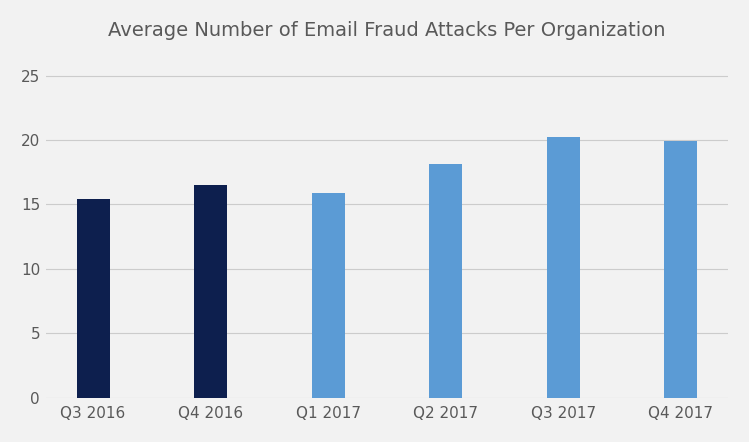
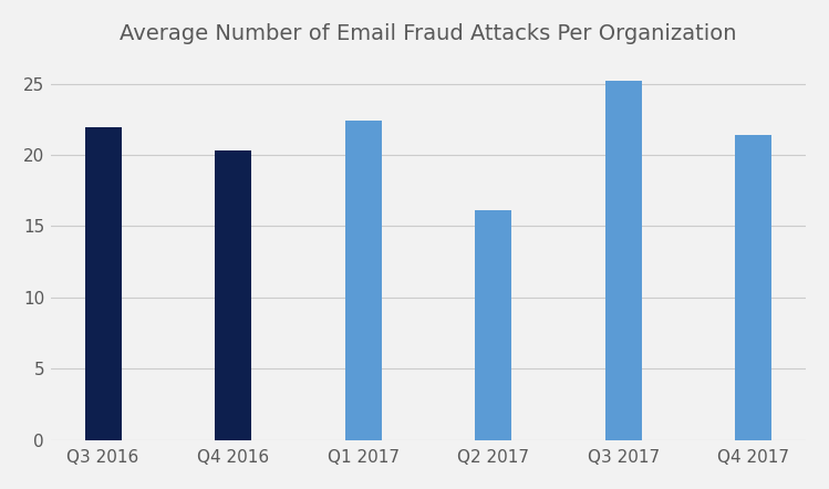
Q3 2016: 15.4 -> 21.9
Q4 2016: 16.5 -> 20.3
Q1 2017: 15.9 -> 22.4
Q2 2017: 18.1 -> 16.1
Q3 2017: 20.2 -> 25.2
Q4 2017: 19.9 -> 21.4
